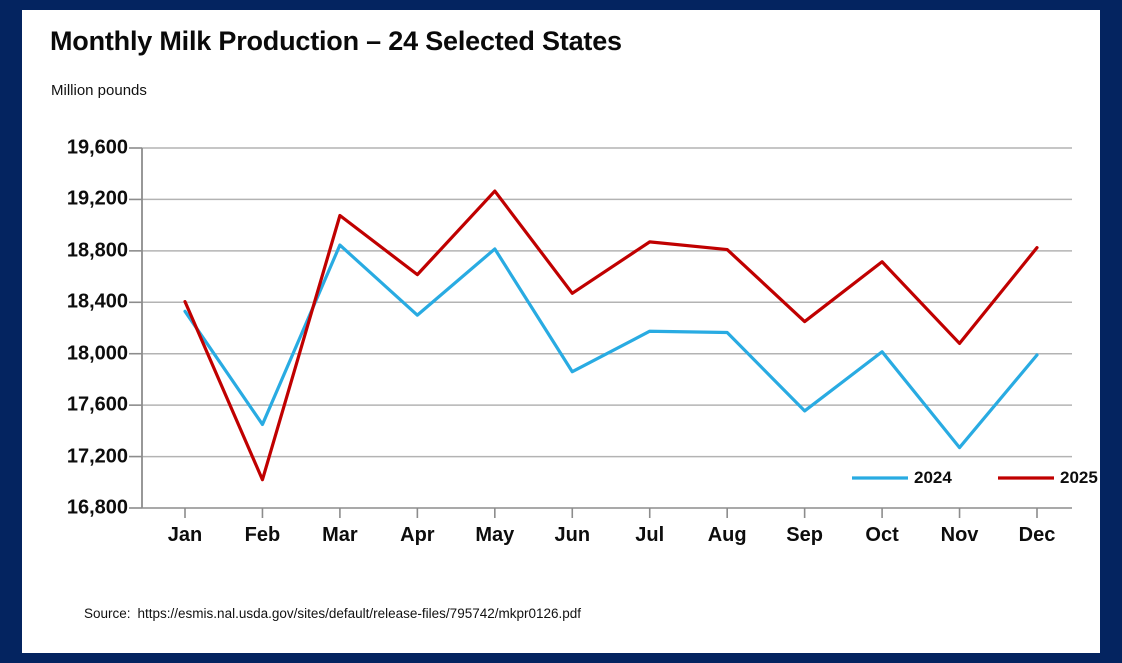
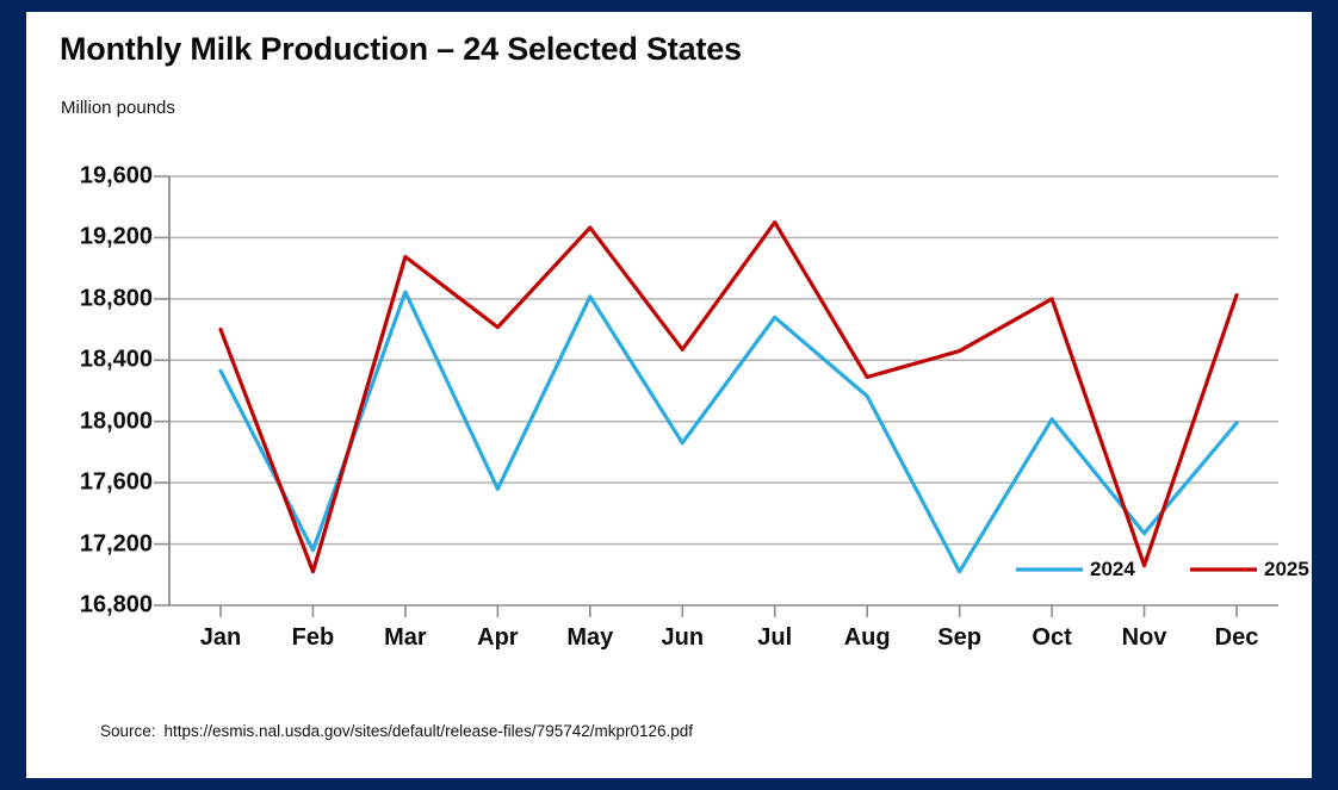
2025/Jan: 18400 -> 18600
2024/Feb: 17450 -> 17160
2024/Apr: 18300 -> 17560
2024/Jul: 18180 -> 18680
2025/Jul: 18870 -> 19300
2025/Aug: 18810 -> 18290
2024/Sep: 17560 -> 17020
2025/Sep: 18250 -> 18460
2025/Oct: 18720 -> 18800
2025/Nov: 18080 -> 17060
